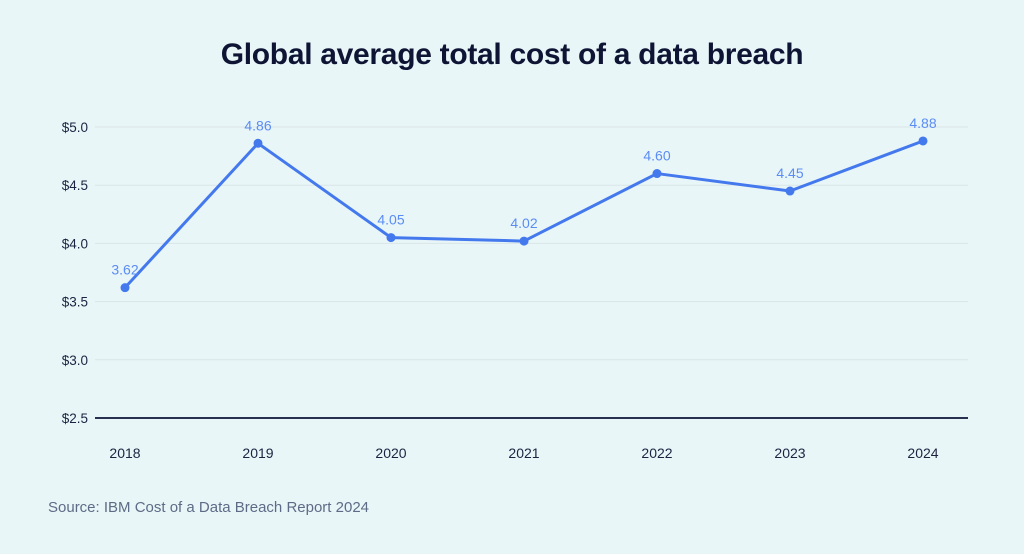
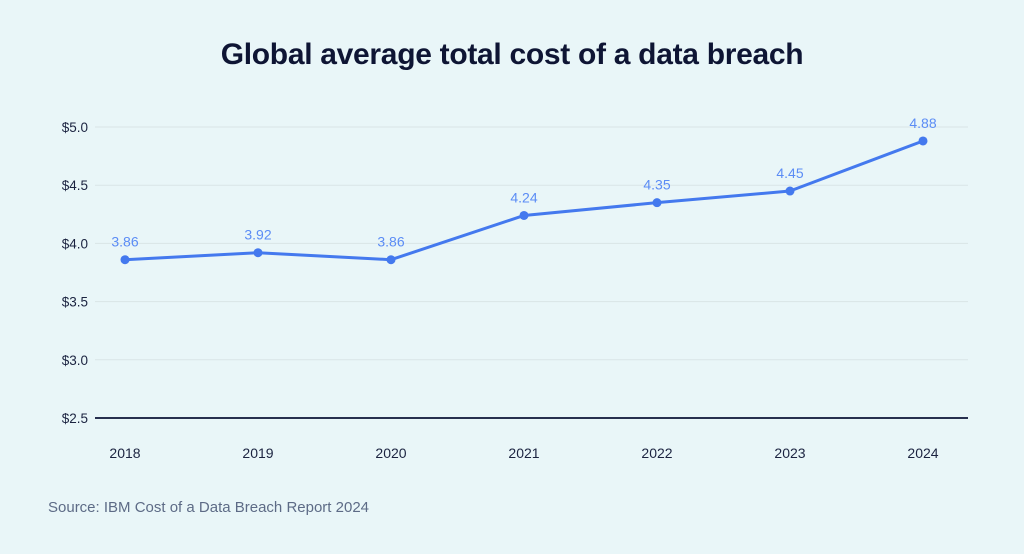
2018: 3.62 -> 3.86
2019: 4.86 -> 3.92
2020: 4.05 -> 3.86
2021: 4.02 -> 4.24
2022: 4.60 -> 4.35
